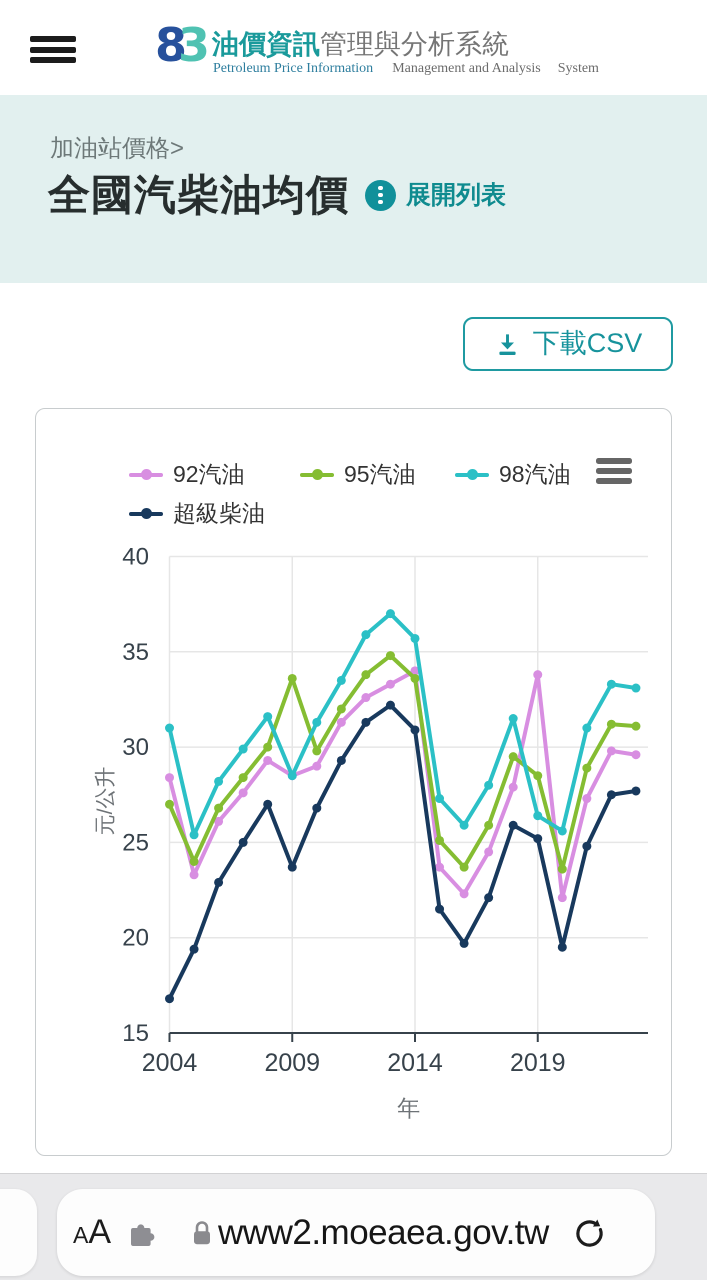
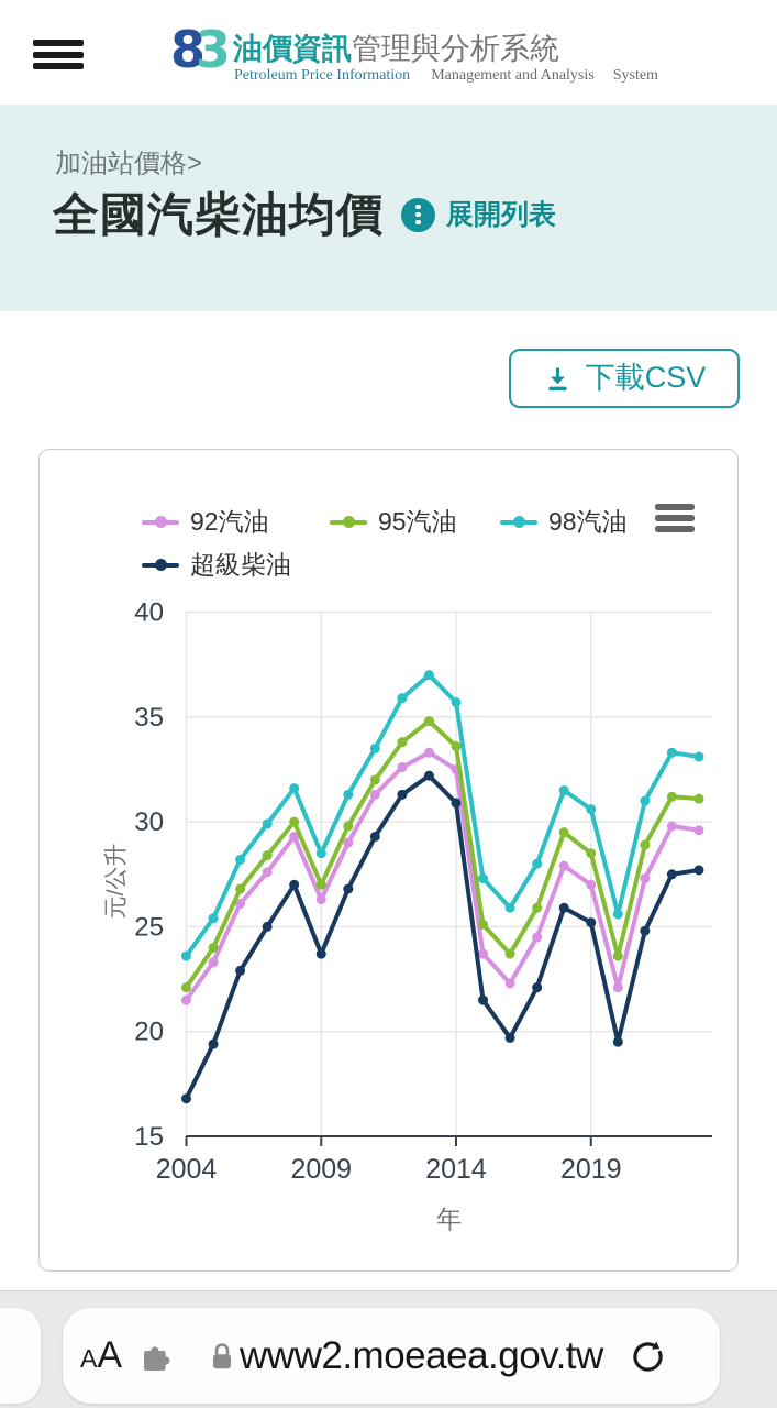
92汽油/2004: 28.4 -> 21.5
95汽油/2004: 27.0 -> 22.1
98汽油/2004: 31.0 -> 23.6
92汽油/2009: 28.5 -> 26.3
95汽油/2009: 33.6 -> 27.0
92汽油/2014: 34.0 -> 32.5
92汽油/2019: 33.8 -> 27.0
98汽油/2019: 26.4 -> 30.6
